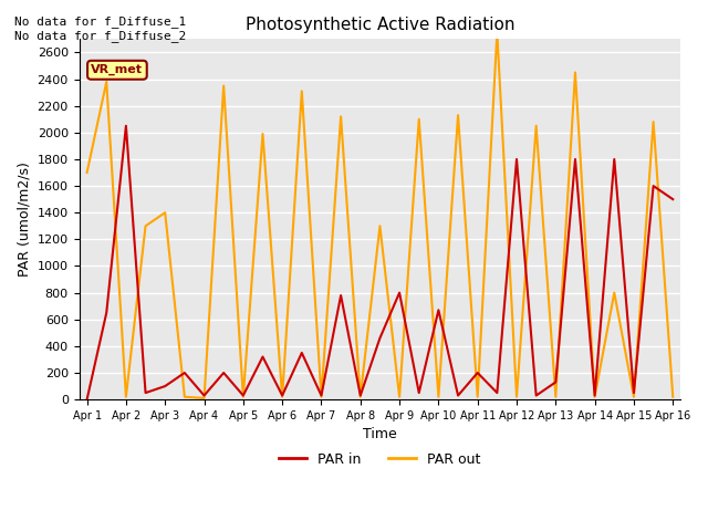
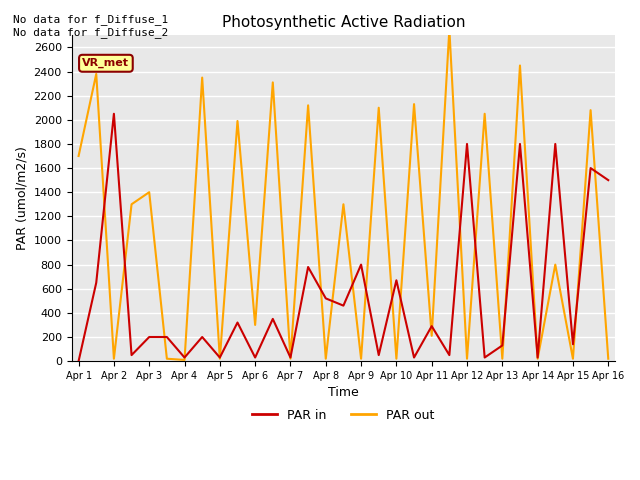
PAR in/Apr 3: 100 -> 200
PAR out/Apr 6: 20 -> 300
PAR in/Apr 8: 30 -> 520
PAR in/Apr 11: 200 -> 290
PAR out/Apr 11: 20 -> 210
PAR in/Apr 15: 50 -> 140
